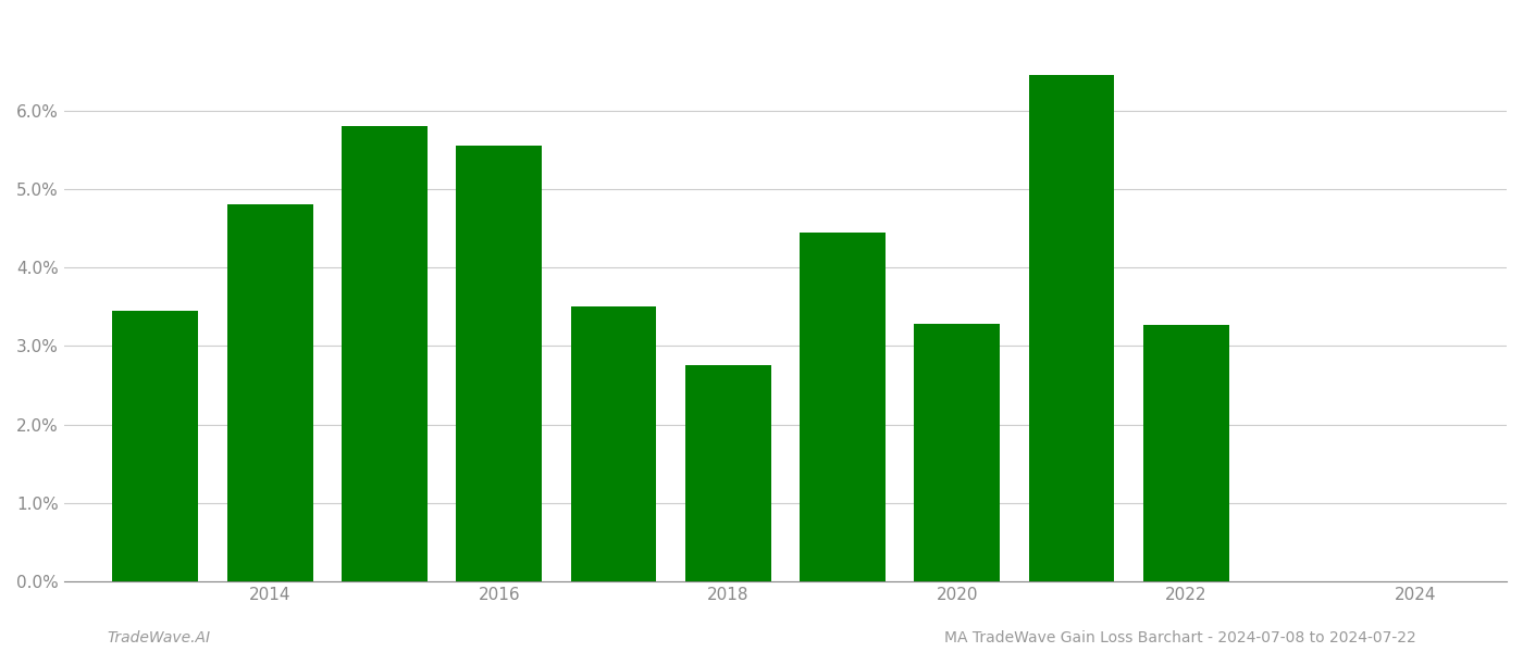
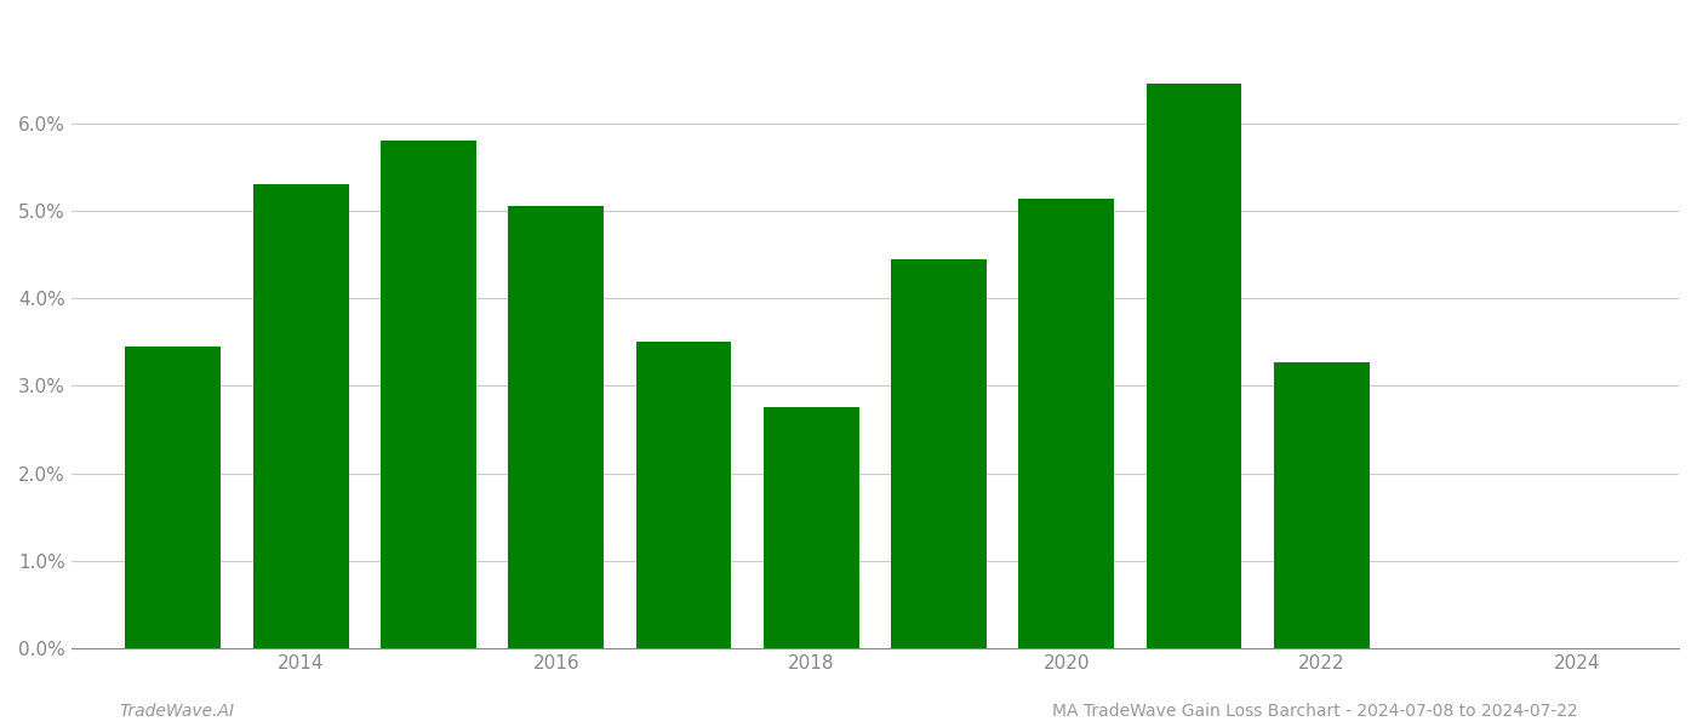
2014: 4.80% -> 5.30%
2016: 5.55% -> 5.06%
2020: 3.28% -> 5.14%
